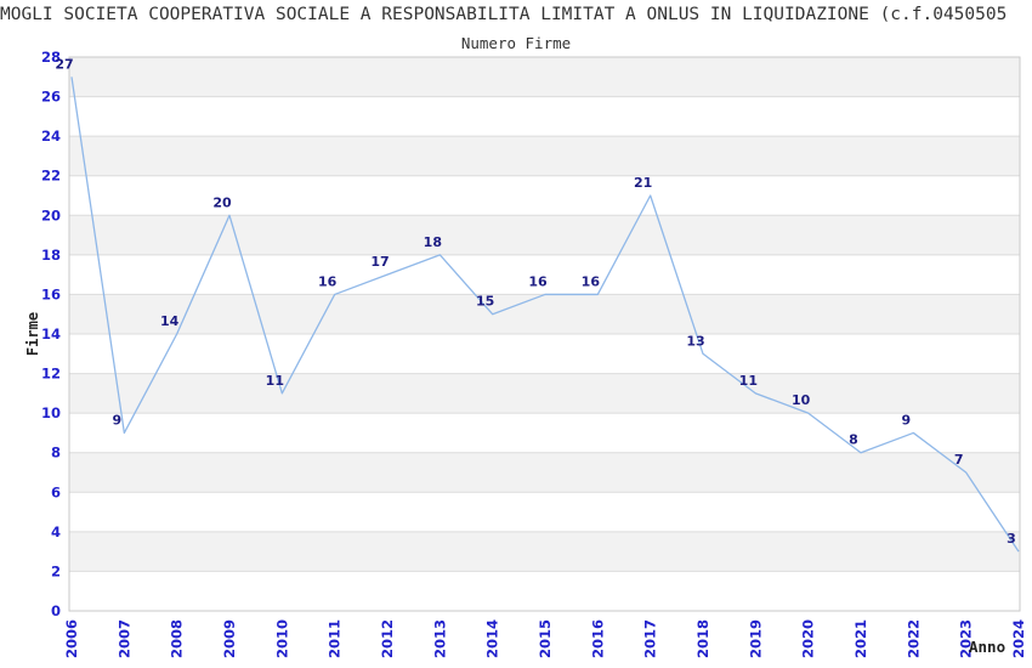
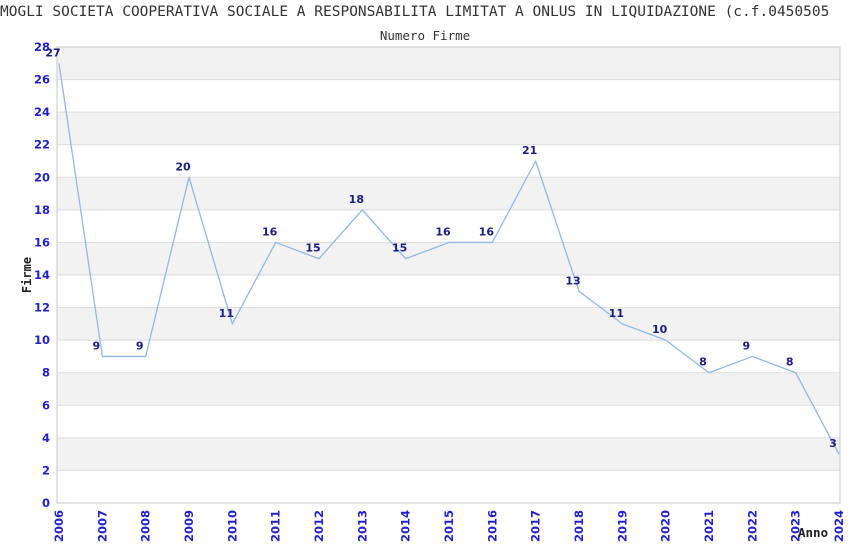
2008: 14 -> 9
2012: 17 -> 15
2023: 7 -> 8
